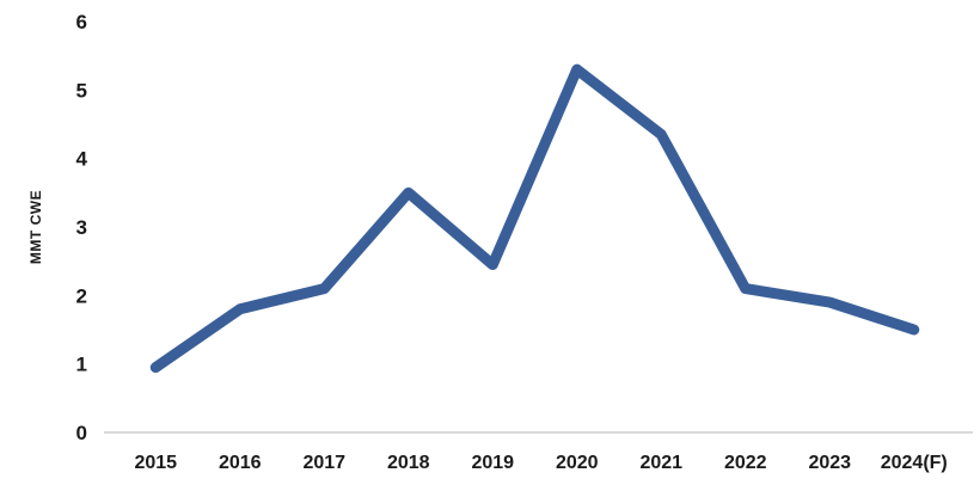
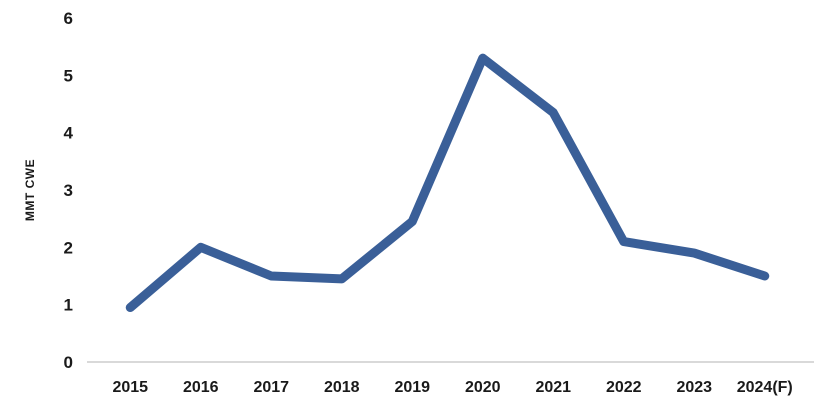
2016: 1.8 -> 2.0
2017: 2.1 -> 1.5
2018: 3.5 -> 1.4
